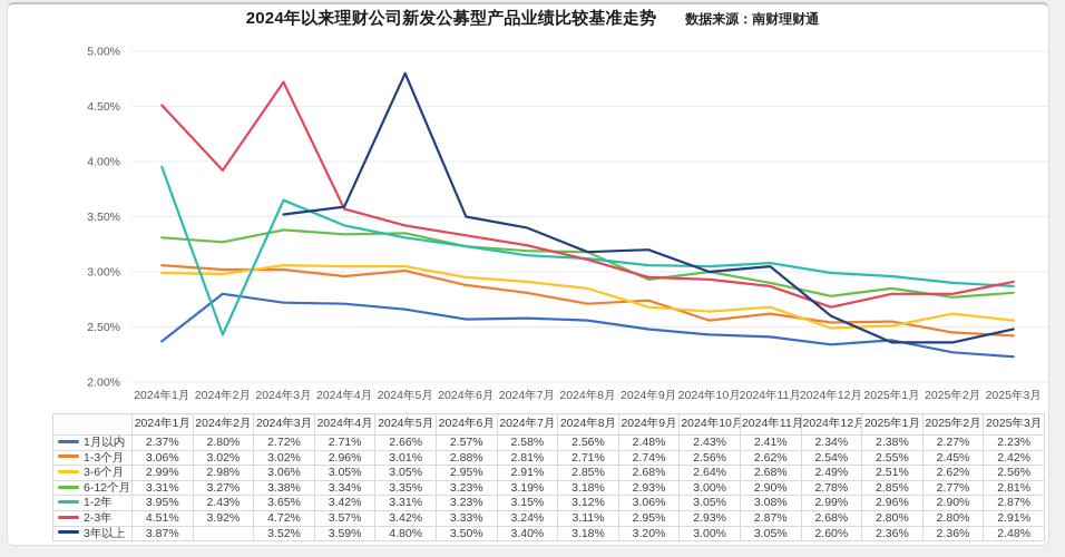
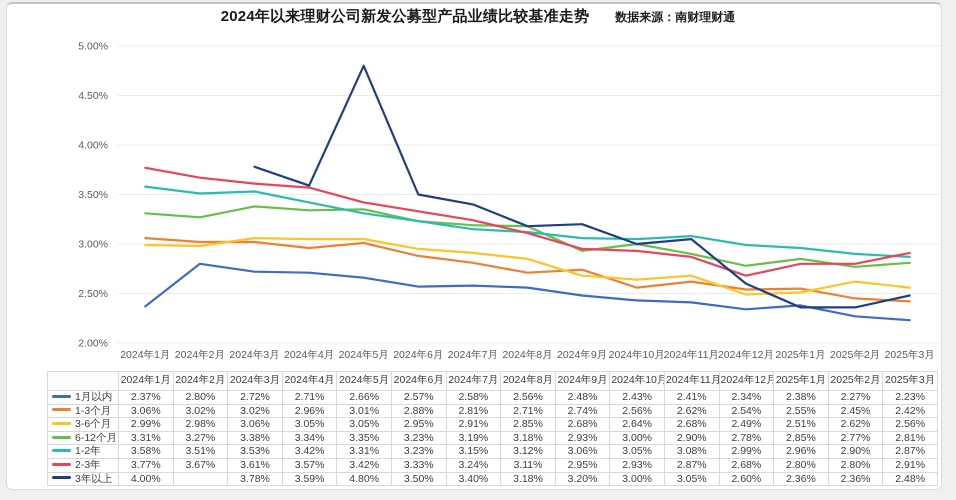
1-2年/2024年1月: 3.95% -> 3.58%
2-3年/2024年1月: 4.51% -> 3.77%
3年以上/2024年1月: 3.87% -> 4.00%
1-2年/2024年2月: 2.43% -> 3.51%
2-3年/2024年2月: 3.92% -> 3.67%
1-2年/2024年3月: 3.65% -> 3.53%
2-3年/2024年3月: 4.72% -> 3.61%
3年以上/2024年3月: 3.52% -> 3.78%
